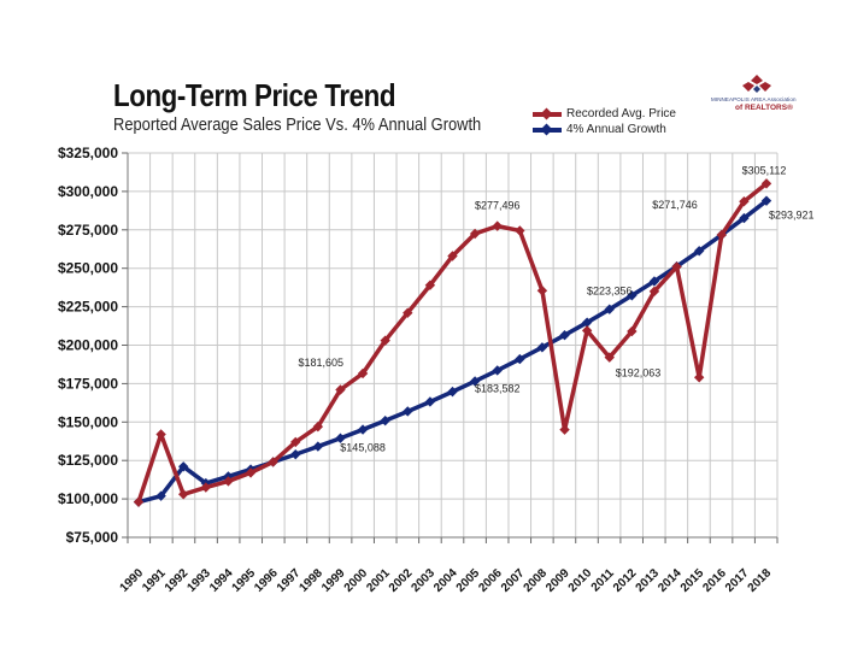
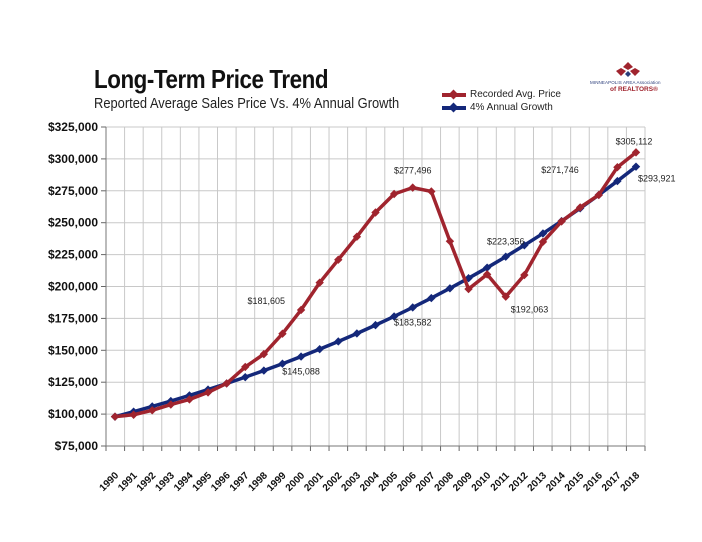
Recorded Avg. Price/1991: $142000 -> $100000
4% Annual Growth/1992: $121000 -> $106000
Recorded Avg. Price/1999: $171000 -> $163000
Recorded Avg. Price/2009: $145000 -> $198000
Recorded Avg. Price/2015: $179000 -> $262000
